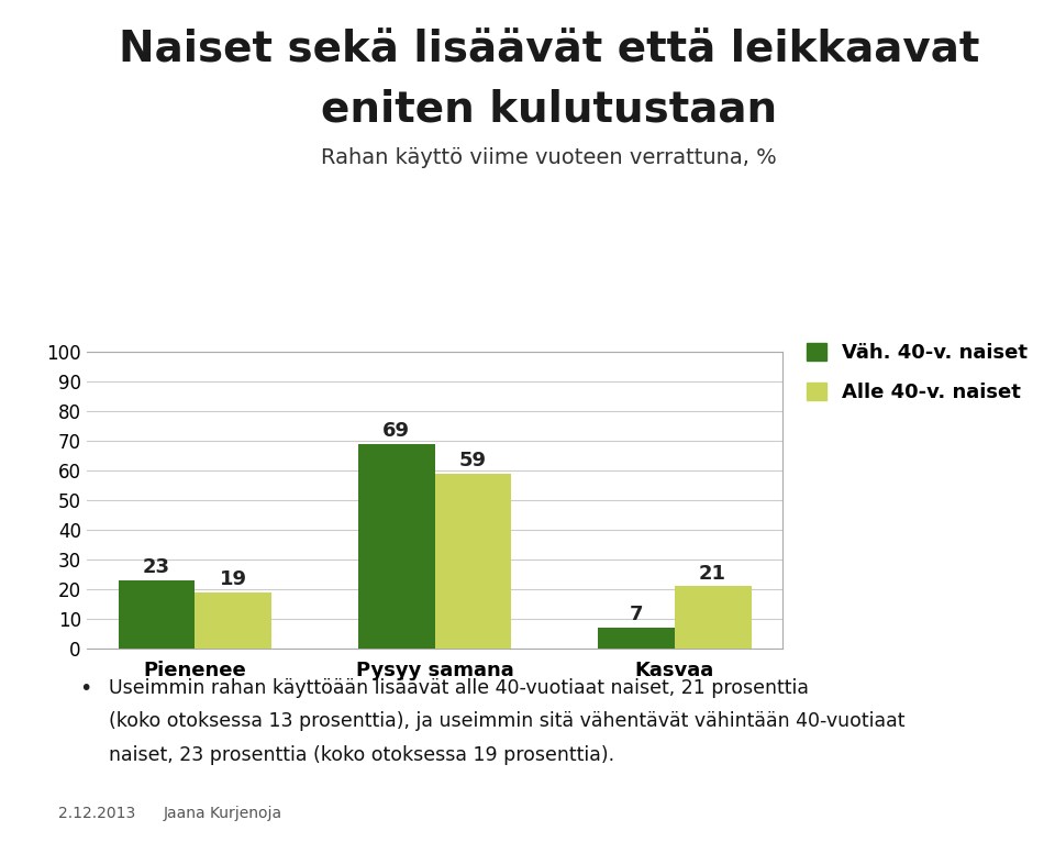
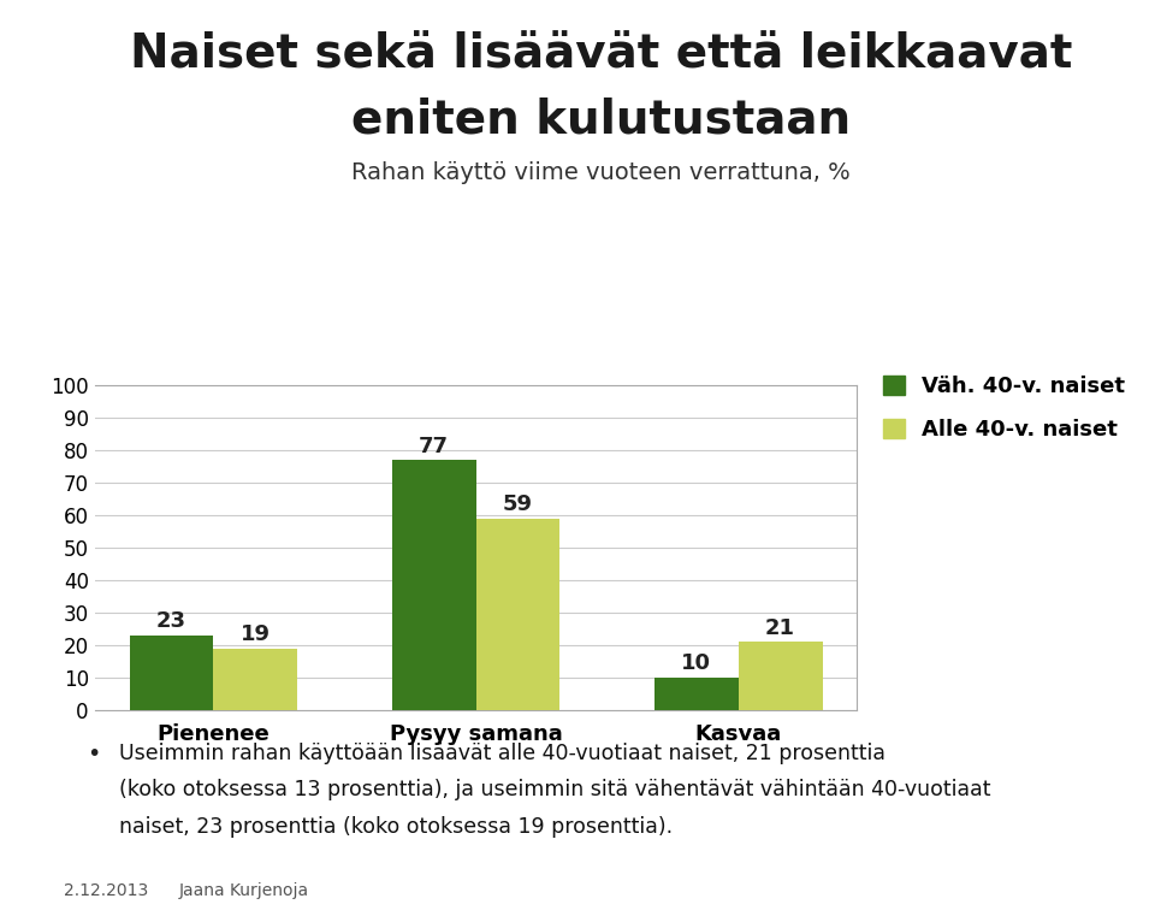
Väh. 40-v. naiset/Pysyy samana: 69 -> 77
Väh. 40-v. naiset/Kasvaa: 7 -> 10
